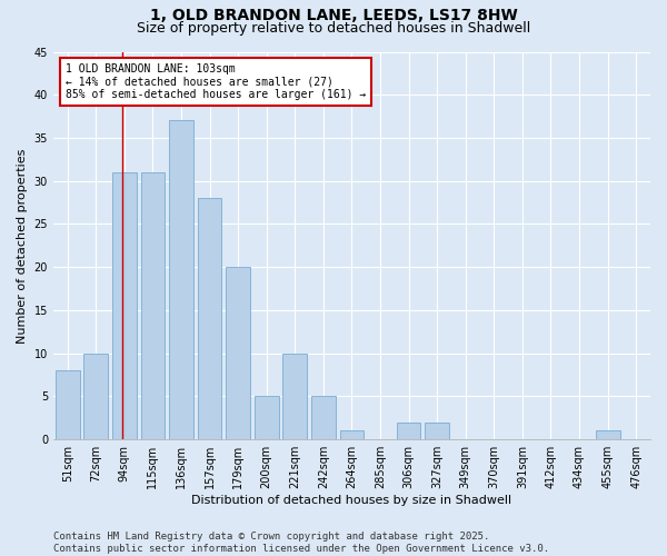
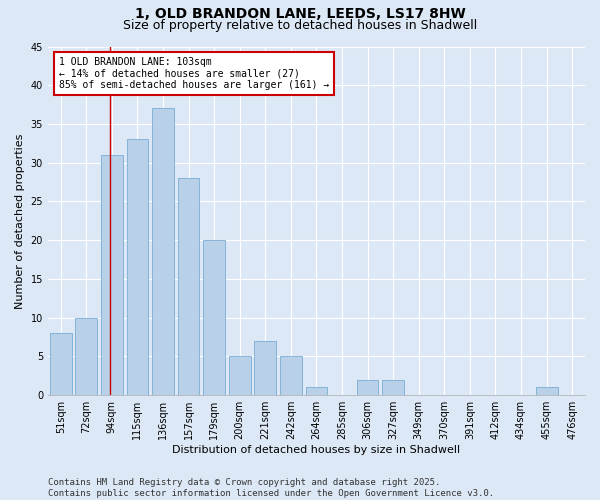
115sqm: 31 -> 33
221sqm: 10 -> 7
